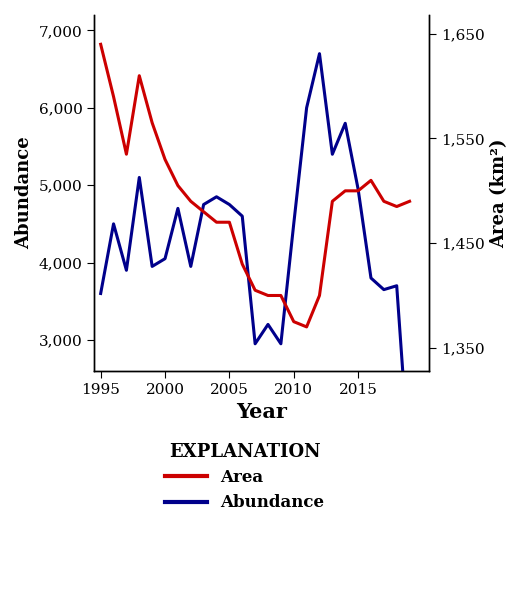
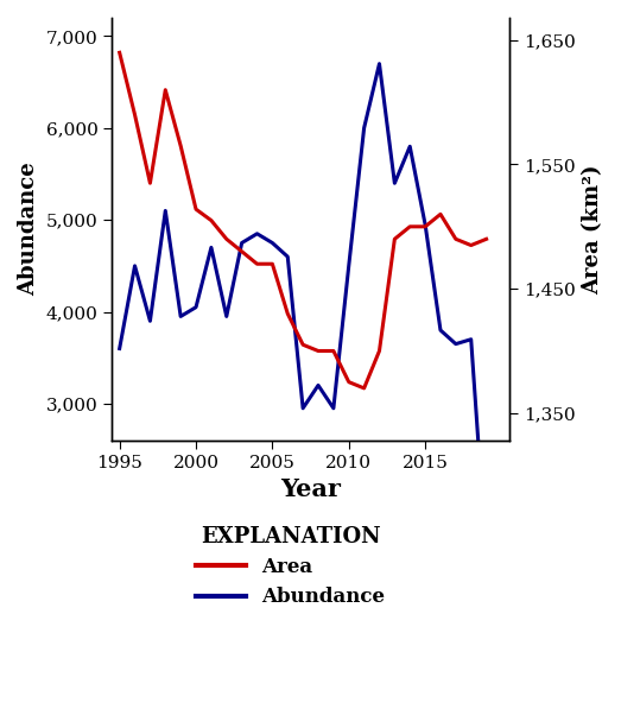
Area/2000: 1,530 -> 1,514
